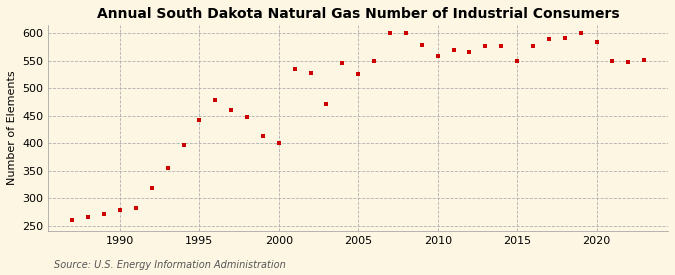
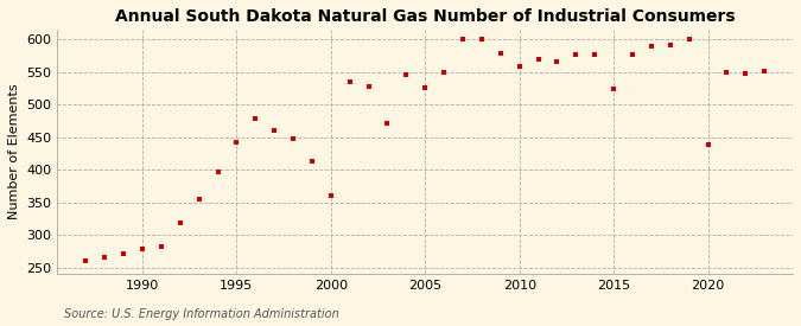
2000: 400 -> 360
2015: 550 -> 524
2020: 584 -> 438
